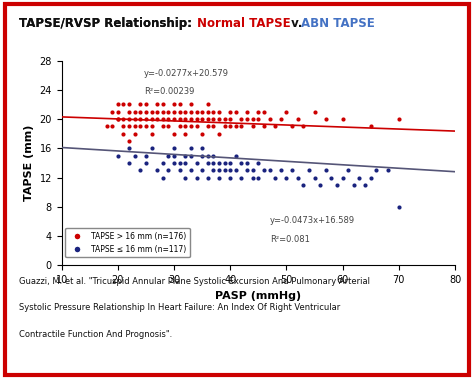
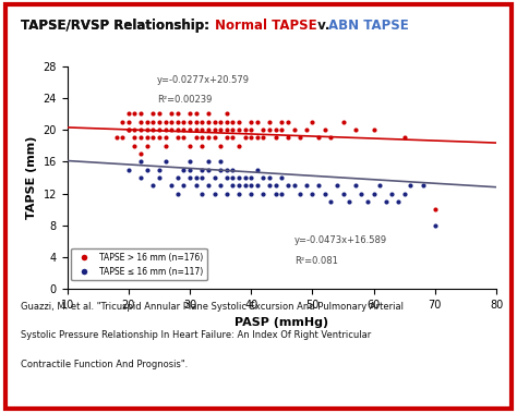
TAPSE > 16 mm (n=176)/70: 20 -> 10
